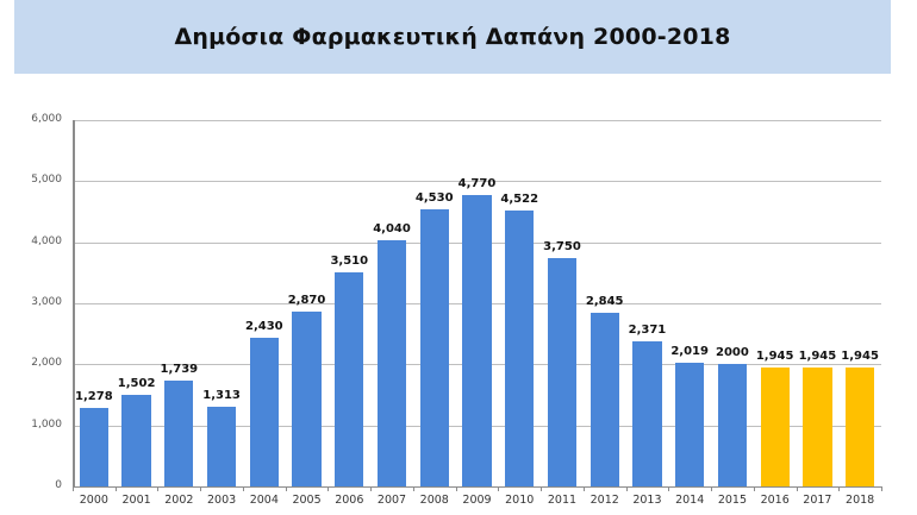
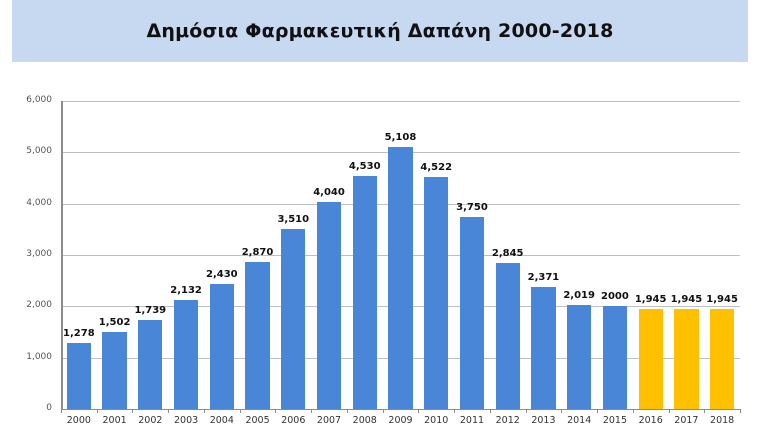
2003: 1,313 -> 2,132
2009: 4,770 -> 5,108
